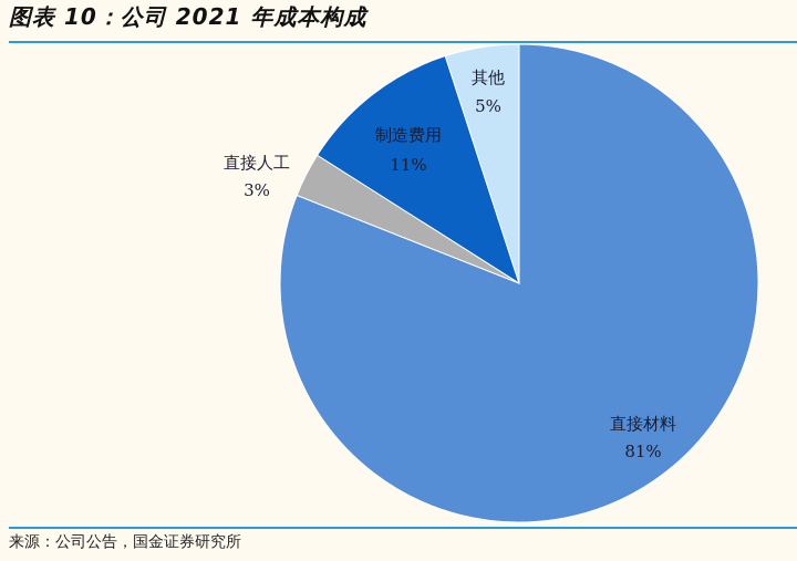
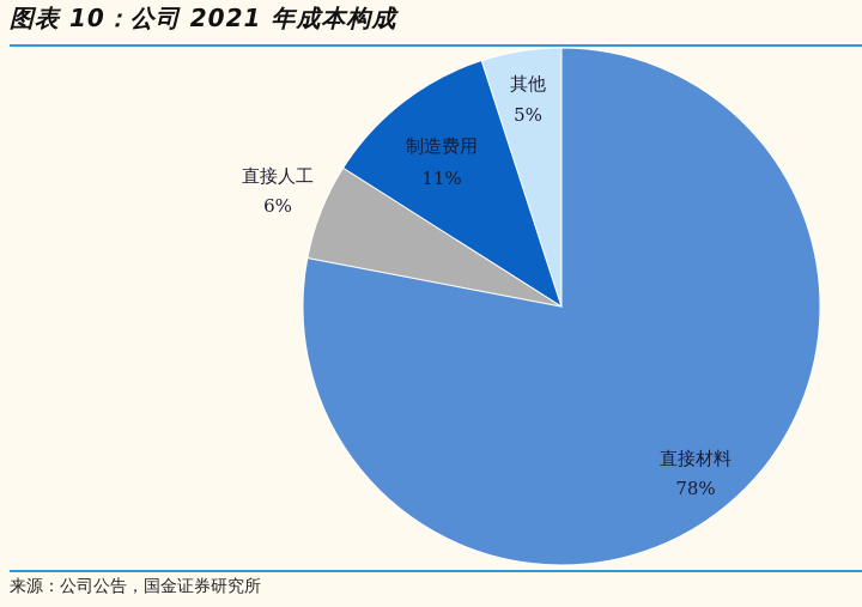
直接材料: 81% -> 78%
直接人工: 3% -> 6%
